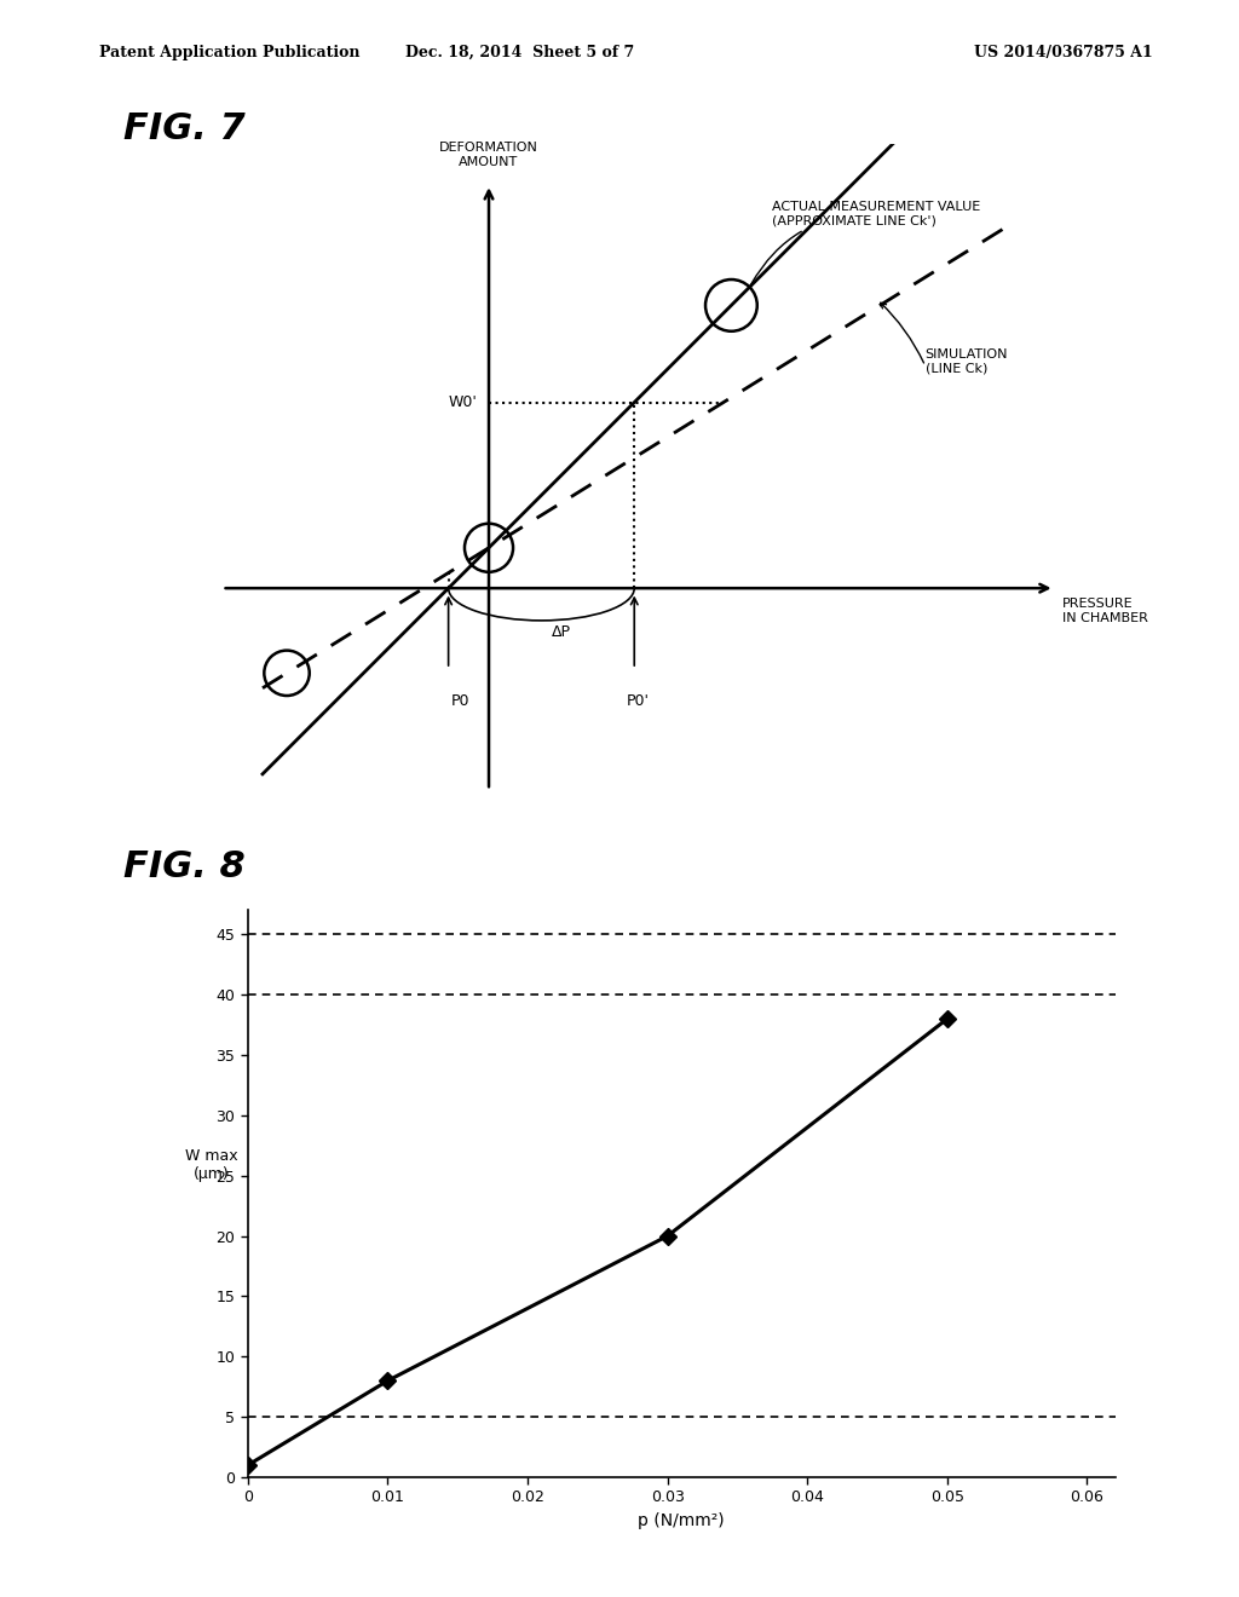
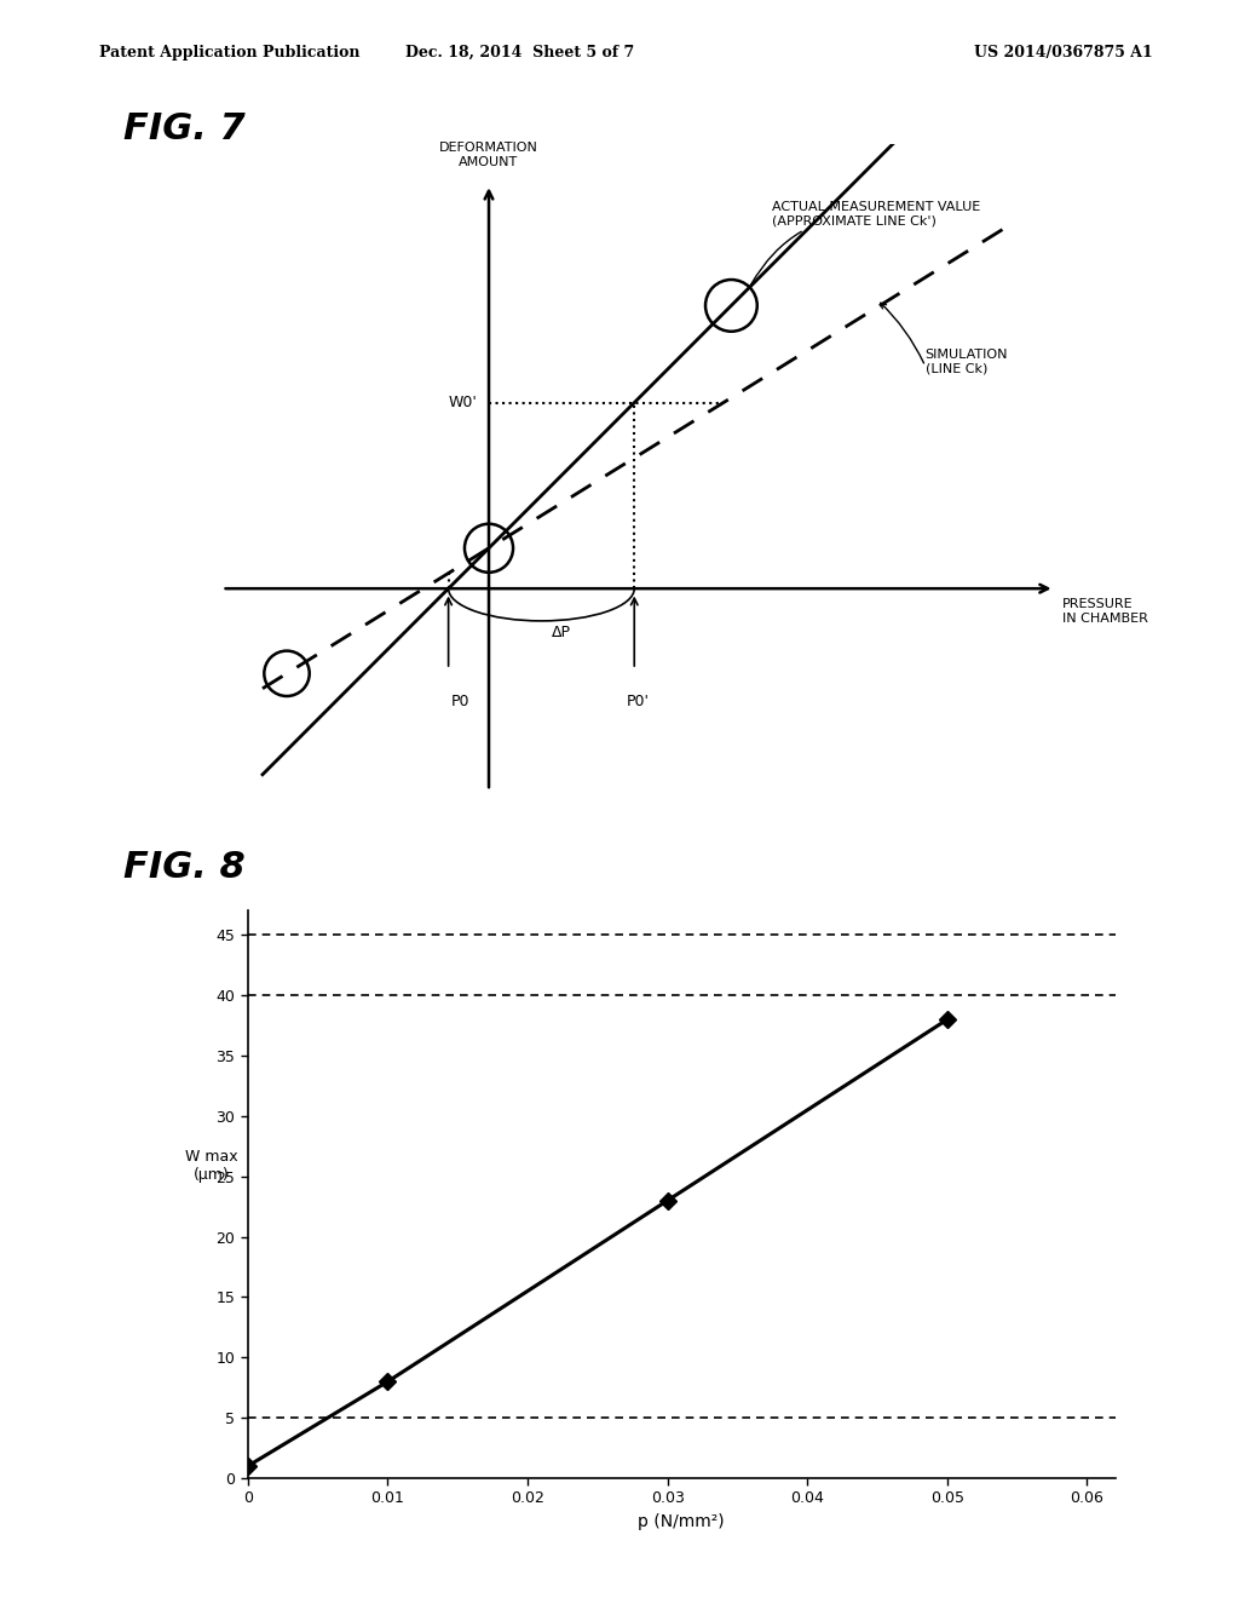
0.03: 20 -> 23
